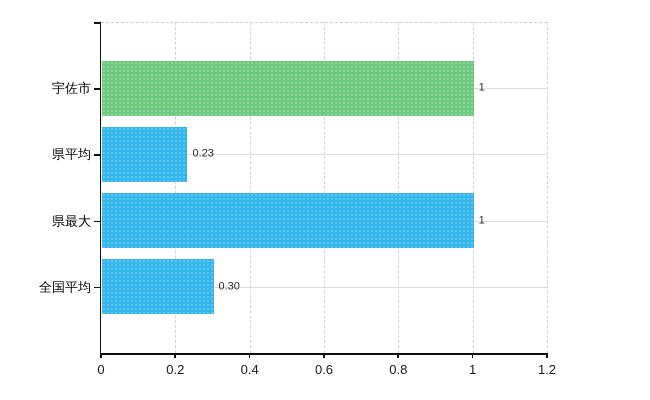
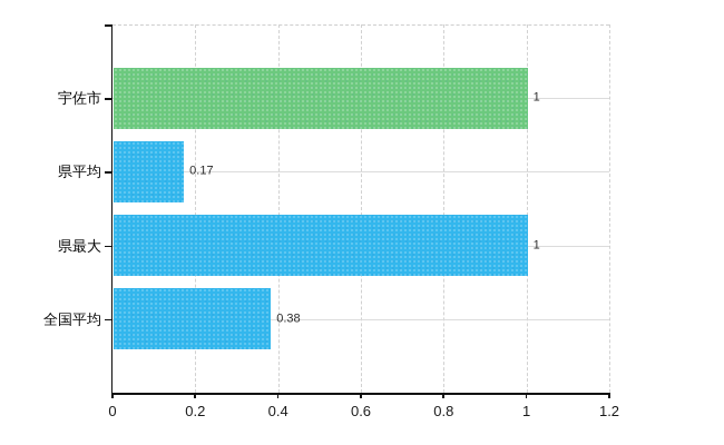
県平均: 0.23 -> 0.17
全国平均: 0.30 -> 0.38
